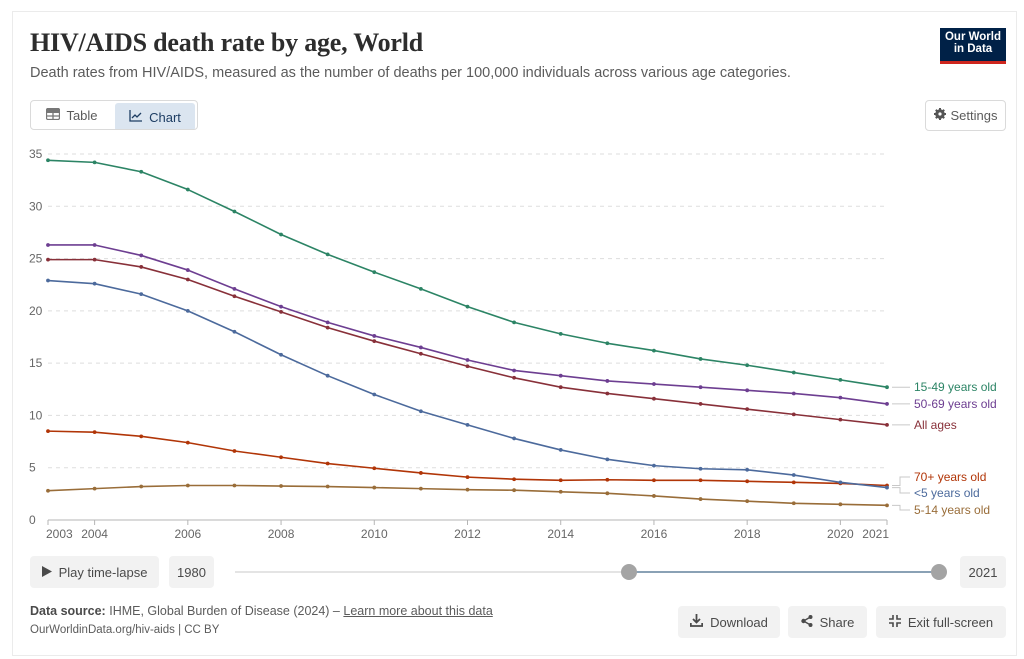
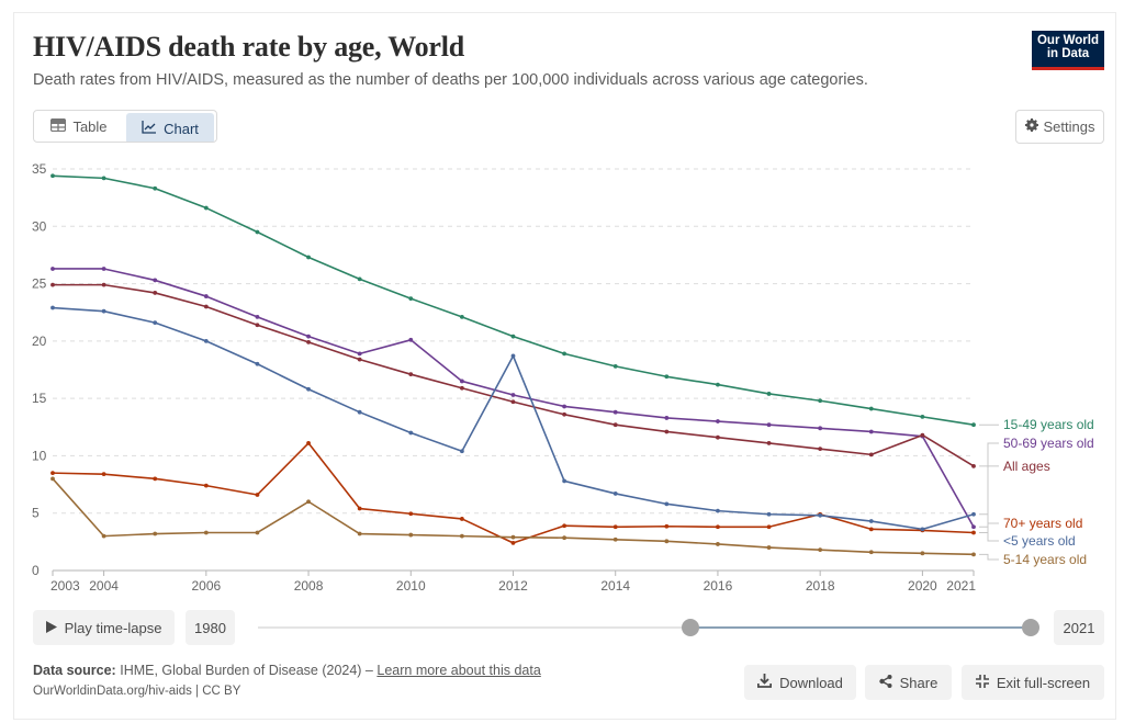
5-14 years old/2003: 2.8 -> 8.0
70+ years old/2008: 6.0 -> 11.1
5-14 years old/2008: 3.2 -> 6.0
50-69 years old/2010: 17.6 -> 20.1
70+ years old/2012: 4.1 -> 2.4
<5 years old/2012: 9.1 -> 18.7
70+ years old/2018: 3.7 -> 4.9
All ages/2020: 9.6 -> 11.8
50-69 years old/2021: 11.1 -> 3.8
<5 years old/2021: 3.1 -> 4.9
